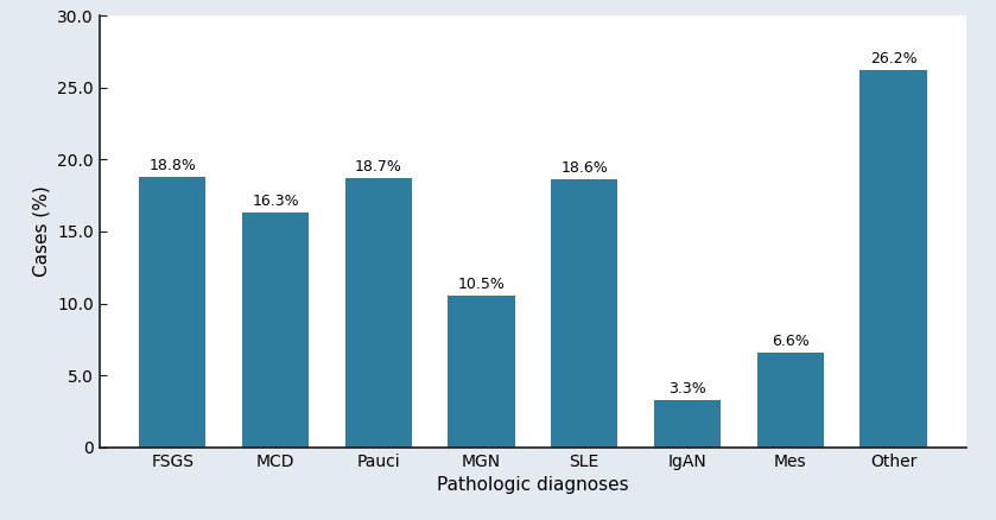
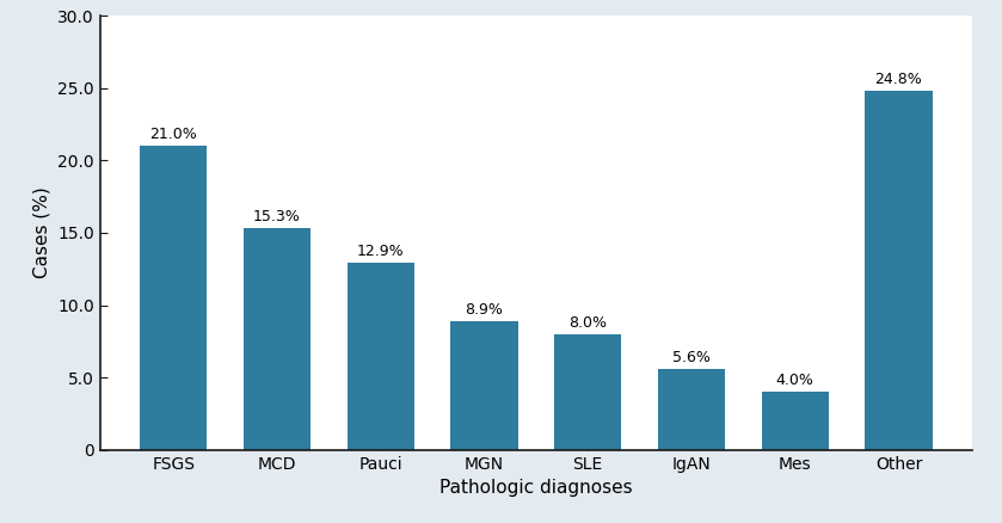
FSGS: 18.8% -> 21.0%
MCD: 16.3% -> 15.3%
Pauci: 18.7% -> 12.9%
MGN: 10.5% -> 8.9%
SLE: 18.6% -> 8.0%
IgAN: 3.3% -> 5.6%
Mes: 6.6% -> 4.0%
Other: 26.2% -> 24.8%
